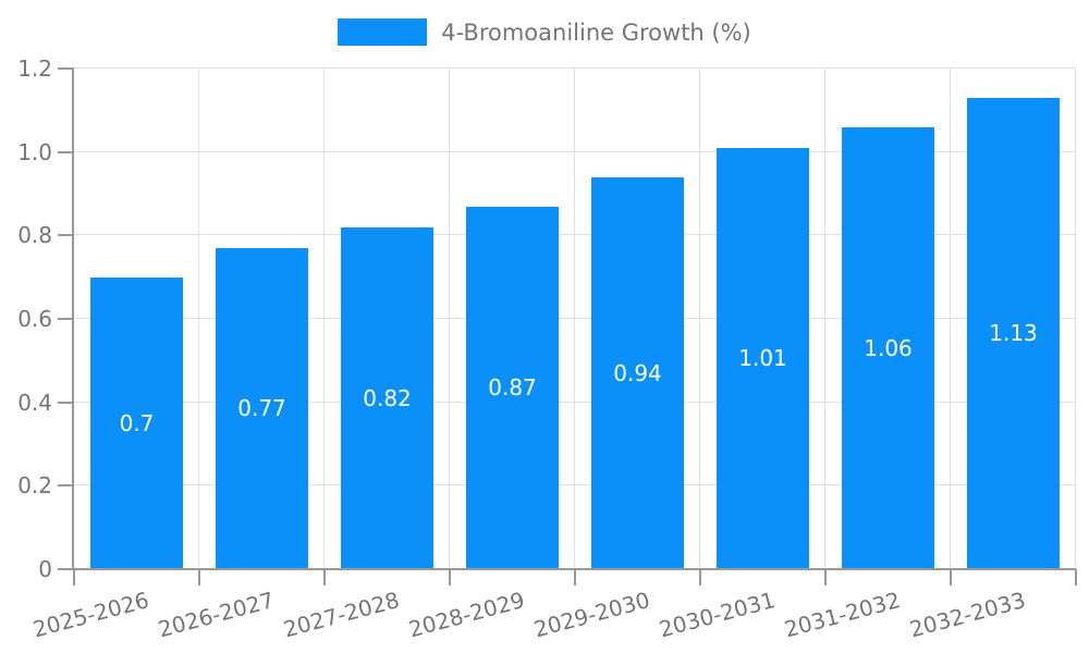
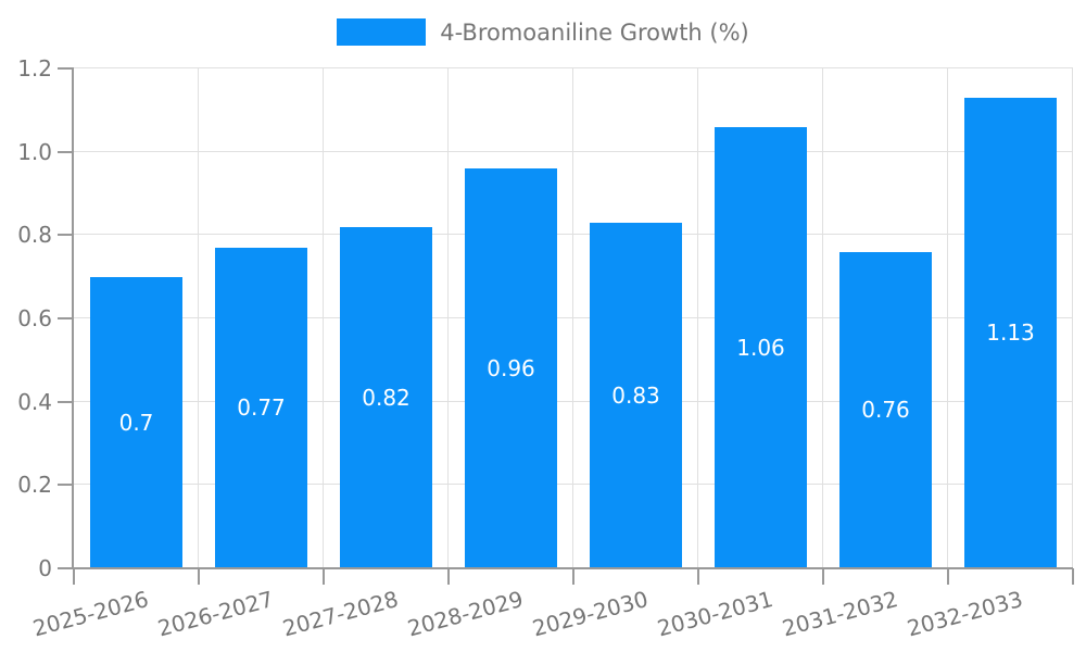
2028-2029: 0.87 -> 0.96
2029-2030: 0.94 -> 0.83
2030-2031: 1.01 -> 1.06
2031-2032: 1.06 -> 0.76
